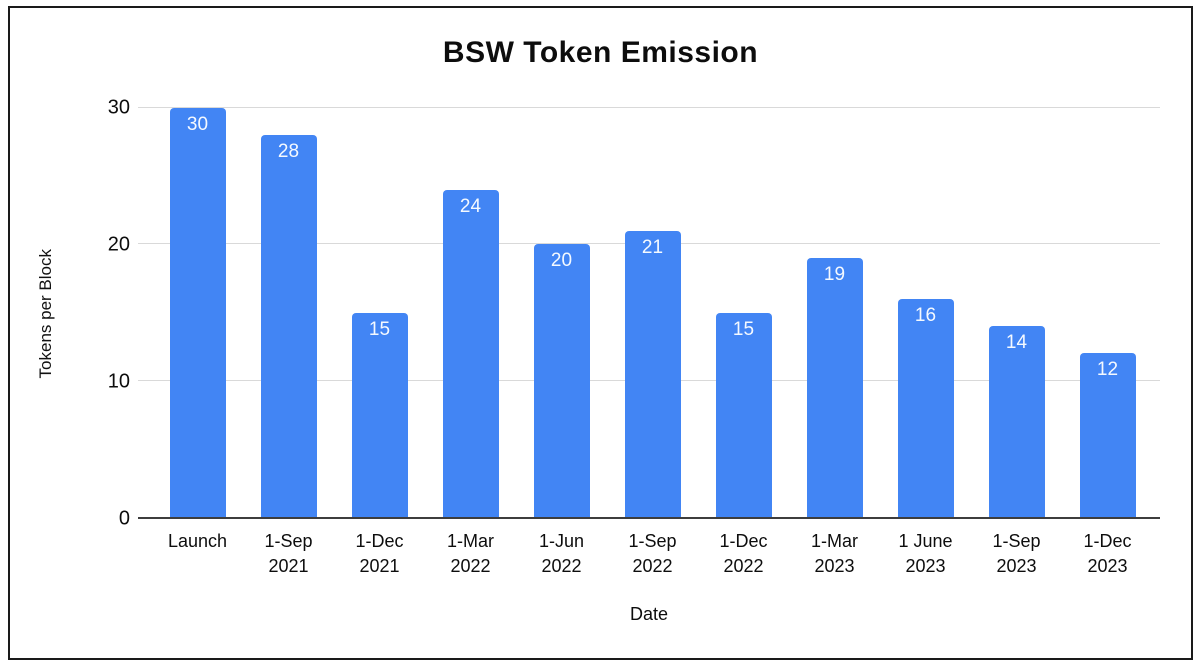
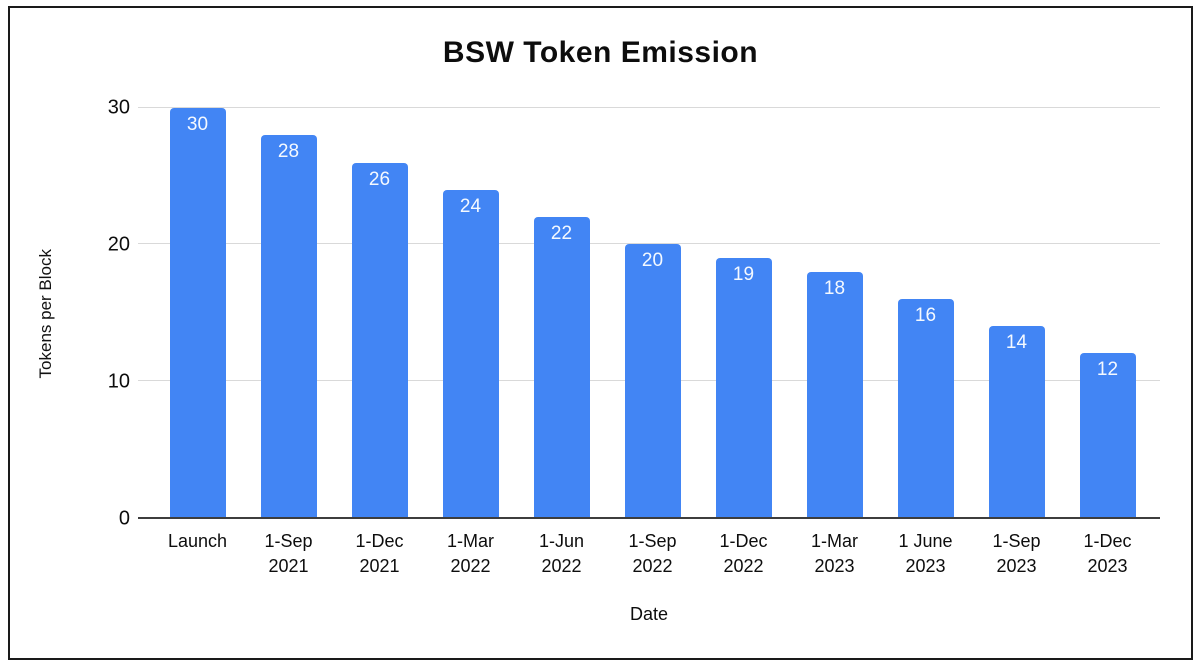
1-Dec 2021: 15 -> 26
1-Jun 2022: 20 -> 22
1-Sep 2022: 21 -> 20
1-Dec 2022: 15 -> 19
1-Mar 2023: 19 -> 18
